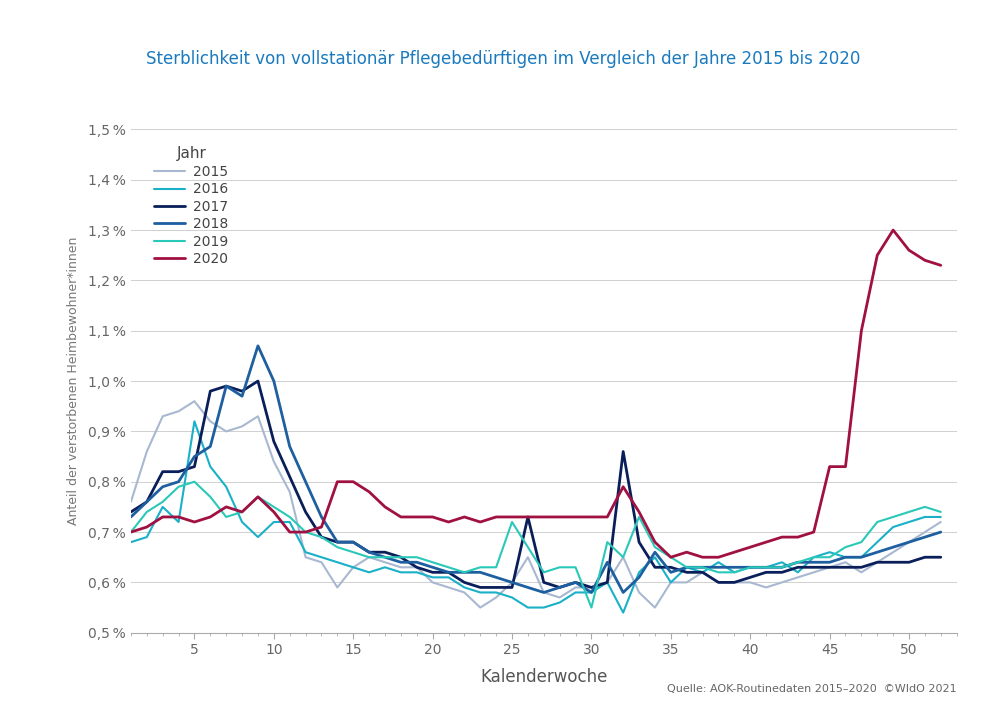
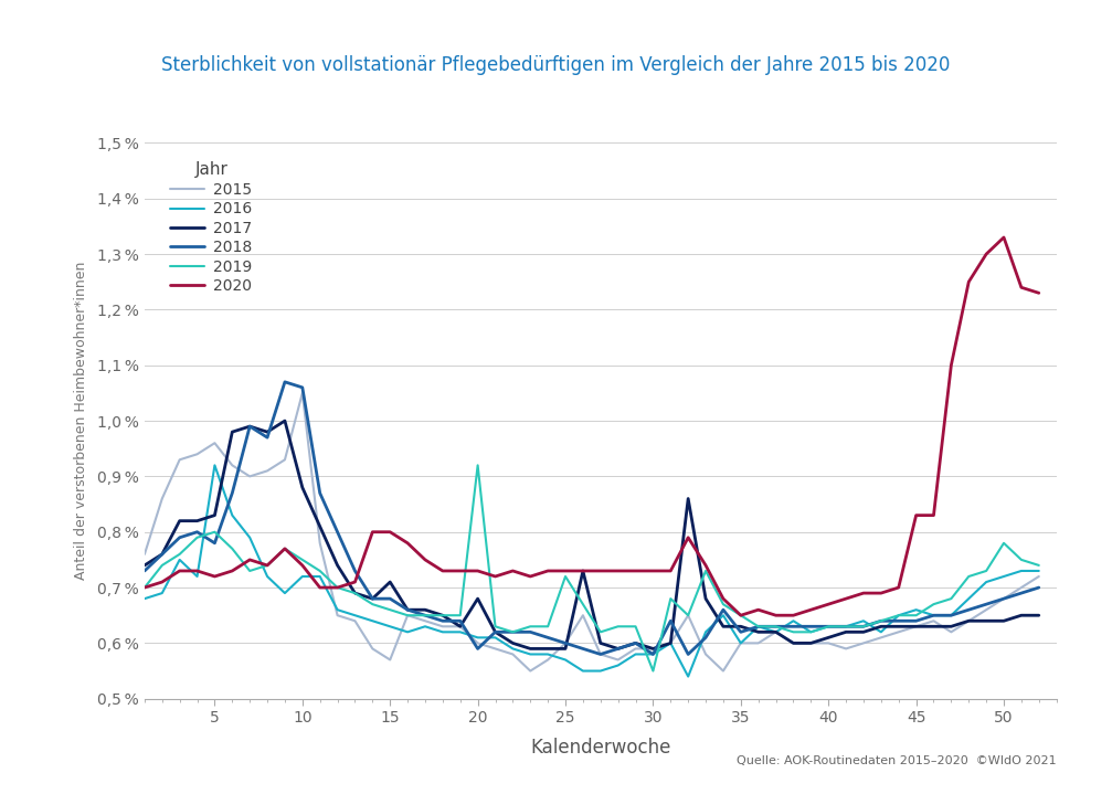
2018/5: 0,85 % -> 0,78 %
2015/10: 0,84 % -> 1,05 %
2018/10: 1,00 % -> 1,06 %
2015/15: 0,63 % -> 0,57 %
2017/15: 0,68 % -> 0,71 %
2017/20: 0,62 % -> 0,68 %
2018/20: 0,63 % -> 0,59 %
2019/20: 0,64 % -> 0,92 %
2019/50: 0,74 % -> 0,78 %
2020/50: 1,26 % -> 1,33 %
